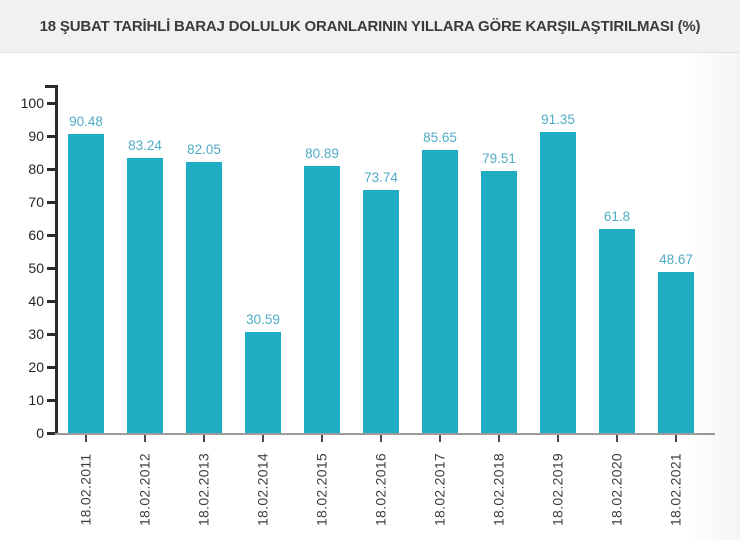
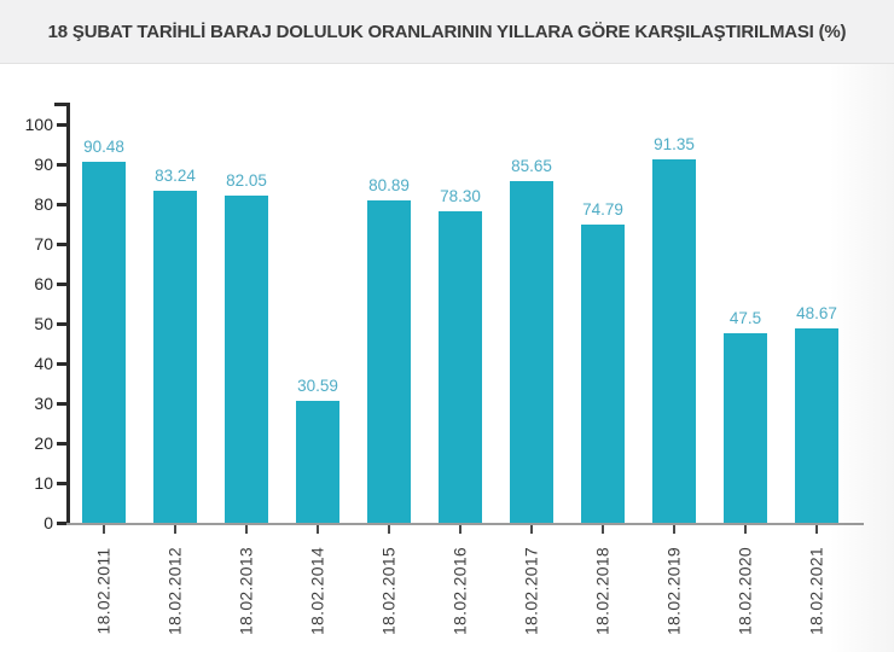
18.02.2016: 73.74 -> 78.30
18.02.2018: 79.51 -> 74.79
18.02.2020: 61.8 -> 47.5
